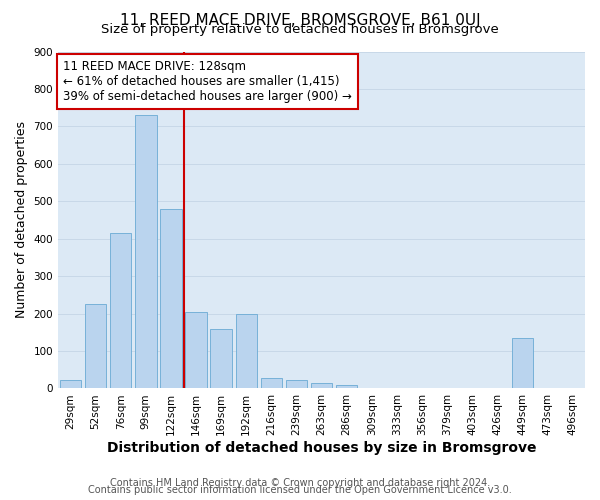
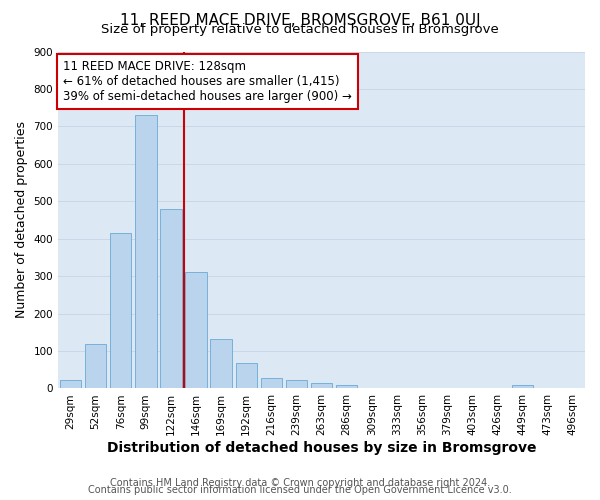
52sqm: 225 -> 120
146sqm: 205 -> 312
169sqm: 160 -> 133
192sqm: 200 -> 67
449sqm: 135 -> 10
